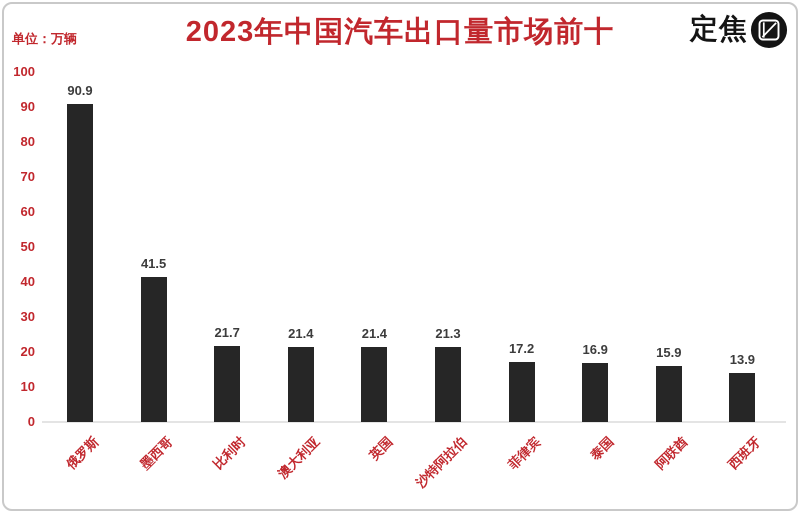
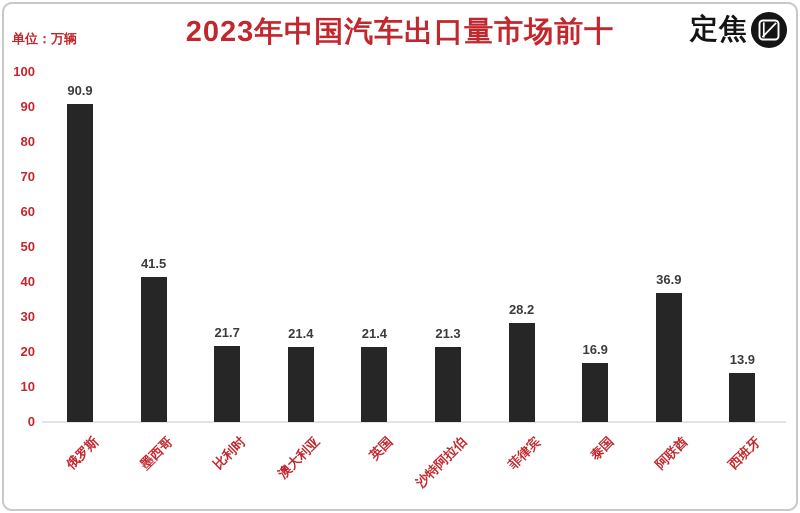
菲律宾: 17.2 -> 28.2
阿联酋: 15.9 -> 36.9
